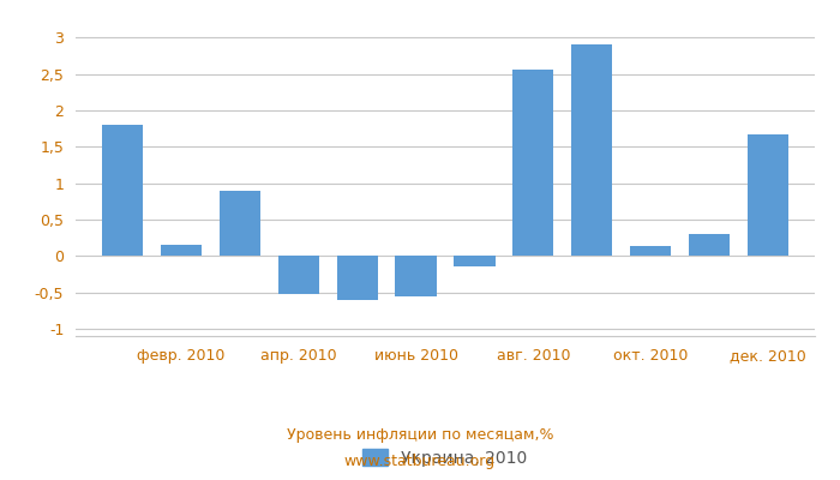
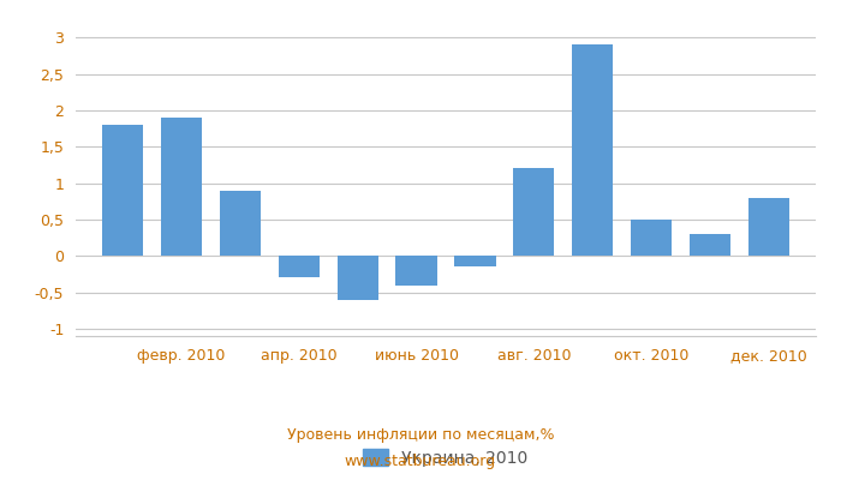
февр. 2010: 0,16 -> 1,90
апр. 2010: -0,52 -> -0,30
июнь 2010: -0,56 -> -0,40
авг. 2010: 2,56 -> 1,20
окт. 2010: 0,14 -> 0,50
дек. 2010: 1,66 -> 0,80
